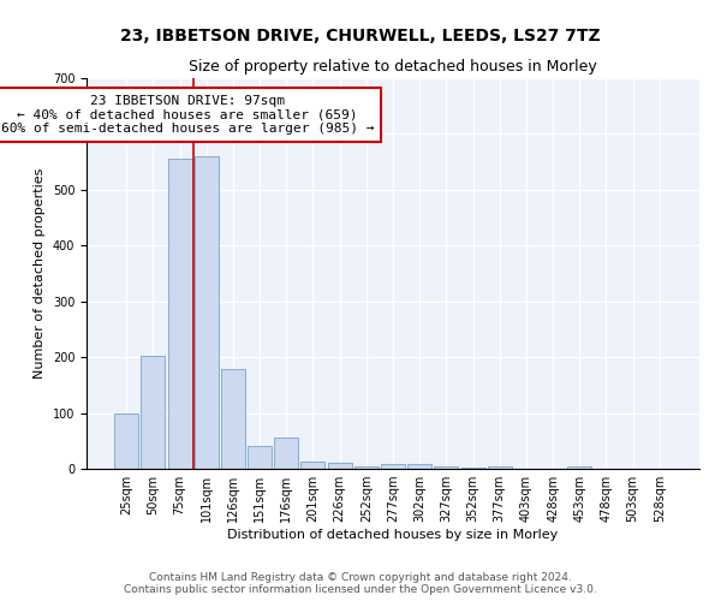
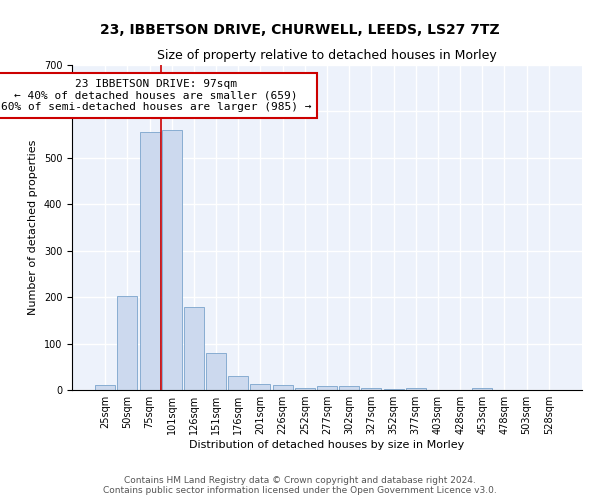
25sqm: 100 -> 10
151sqm: 40 -> 80
176sqm: 55 -> 30
